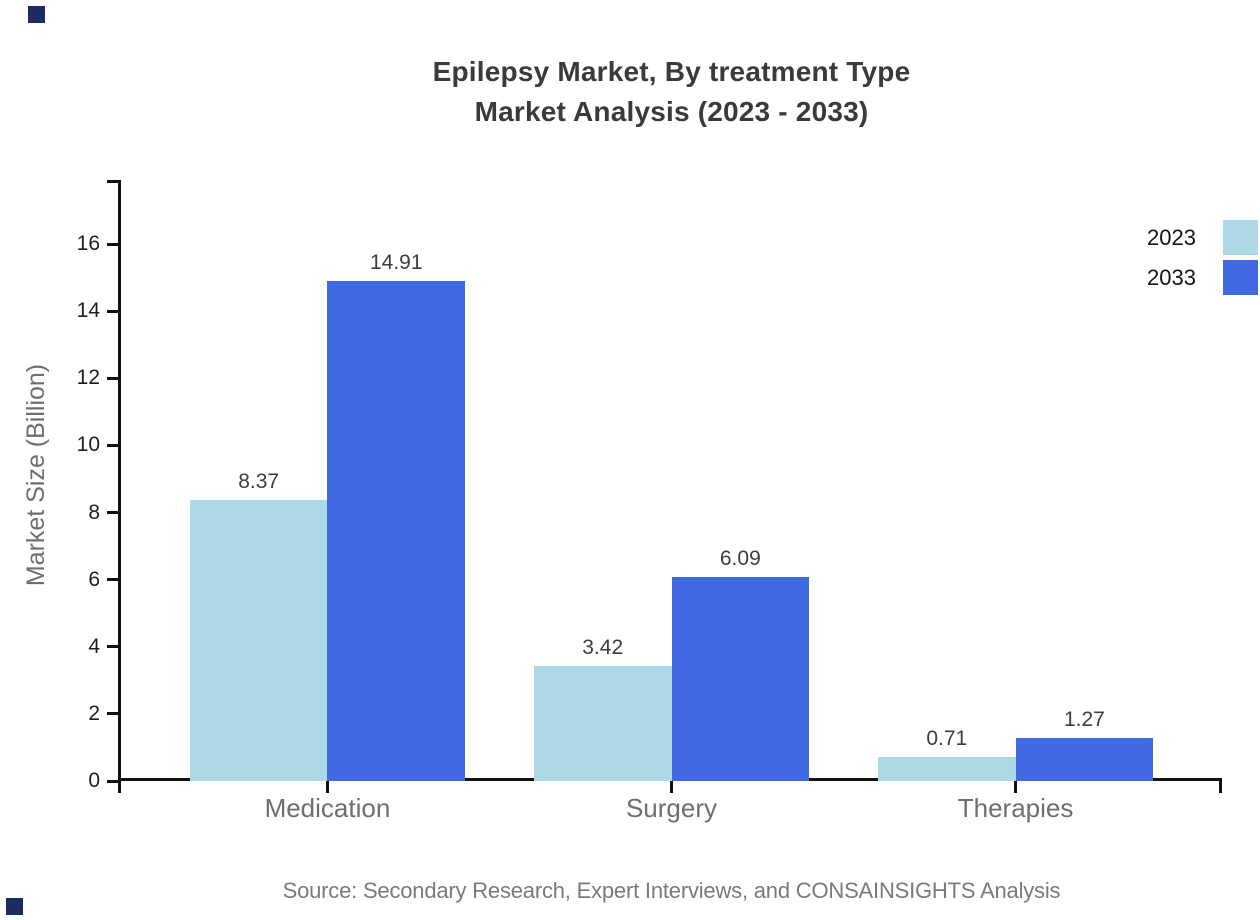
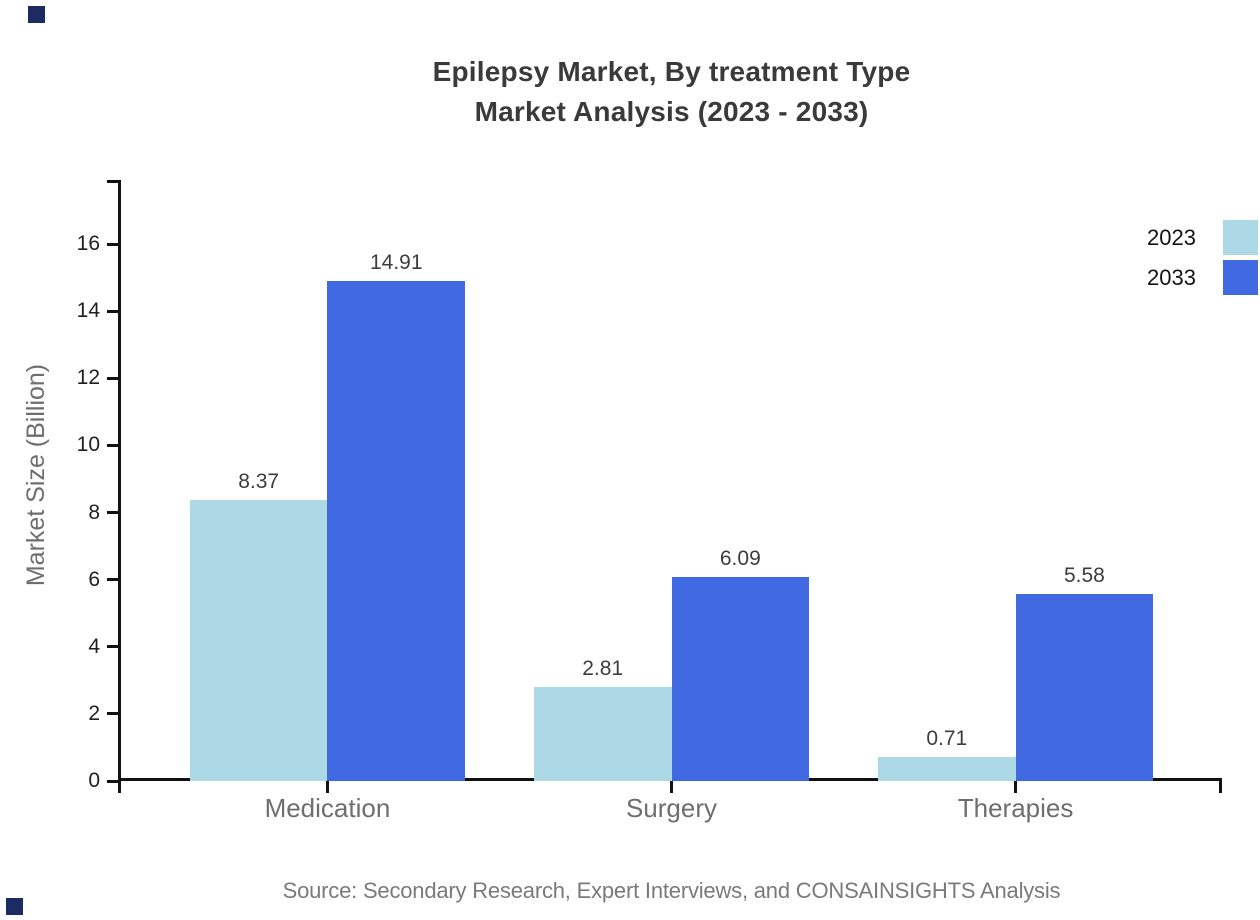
2023/Surgery: 3.42 -> 2.81
2033/Therapies: 1.27 -> 5.58
